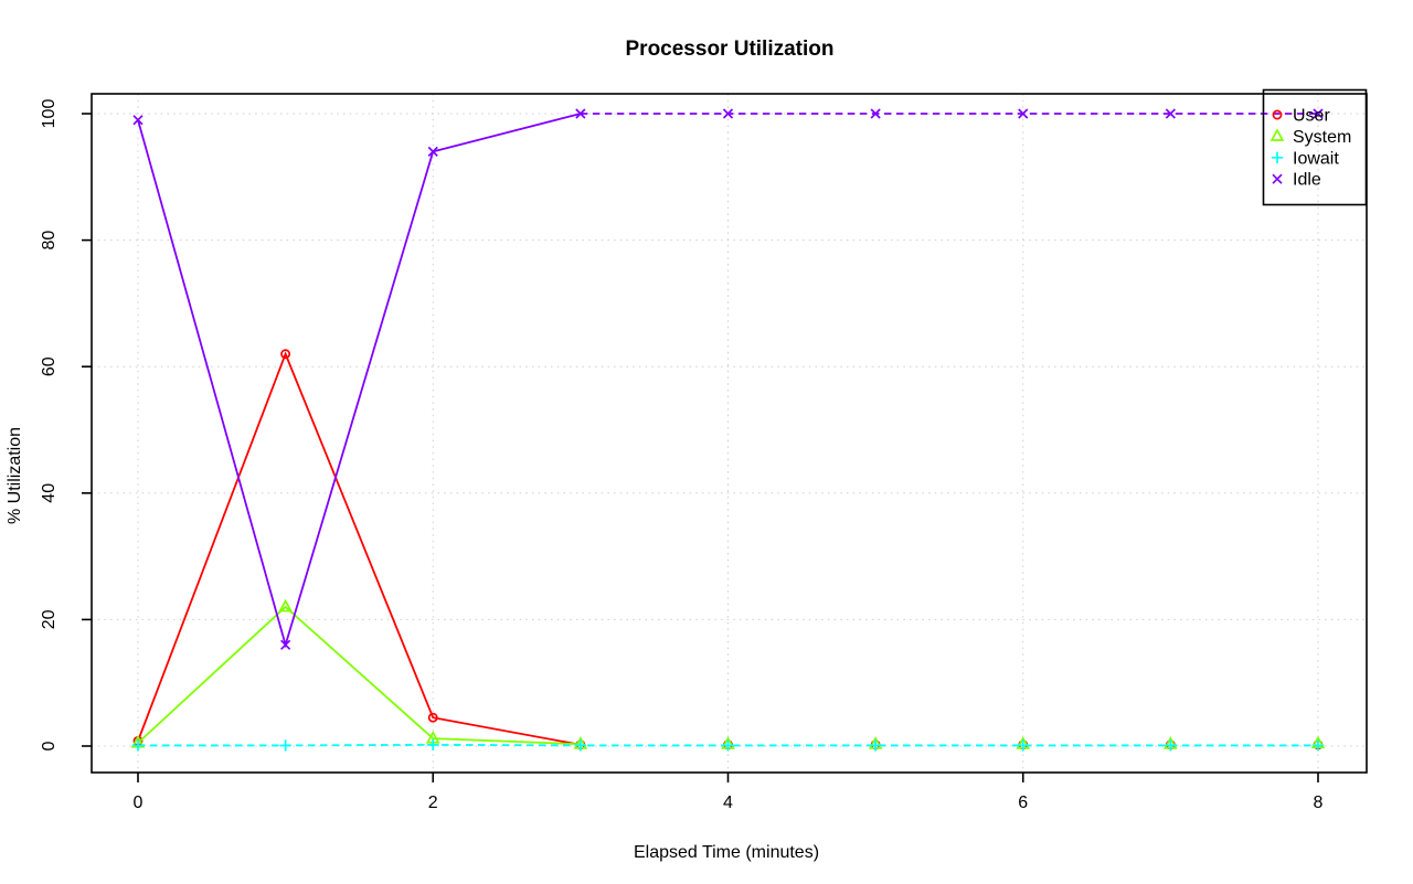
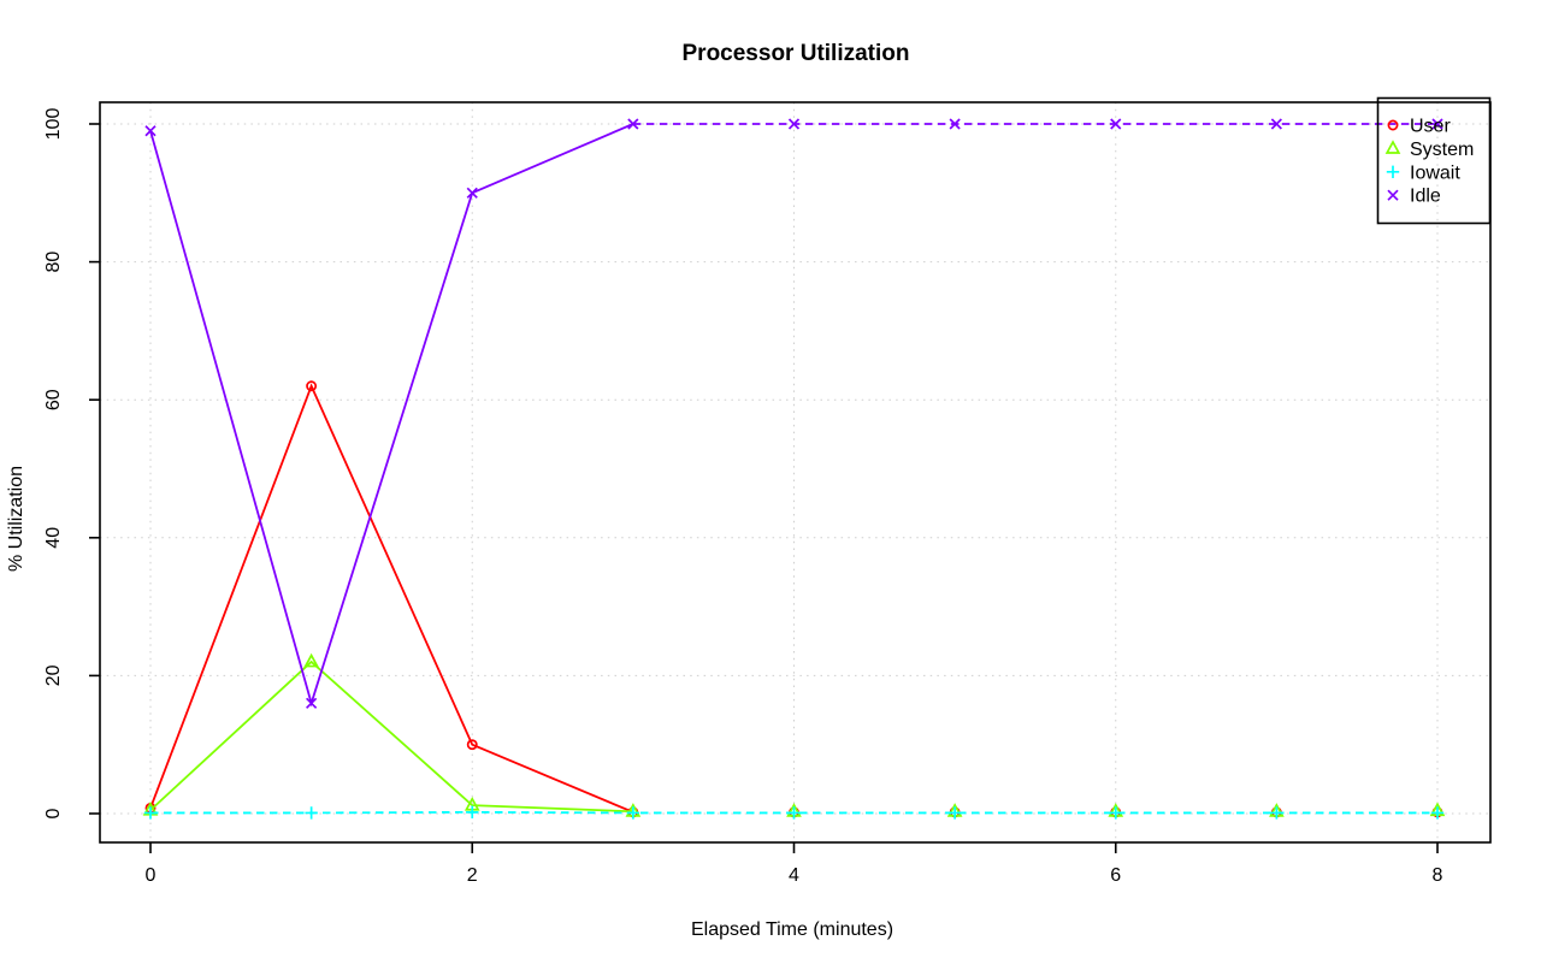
User/2: 4 -> 10
Idle/2: 94 -> 90
